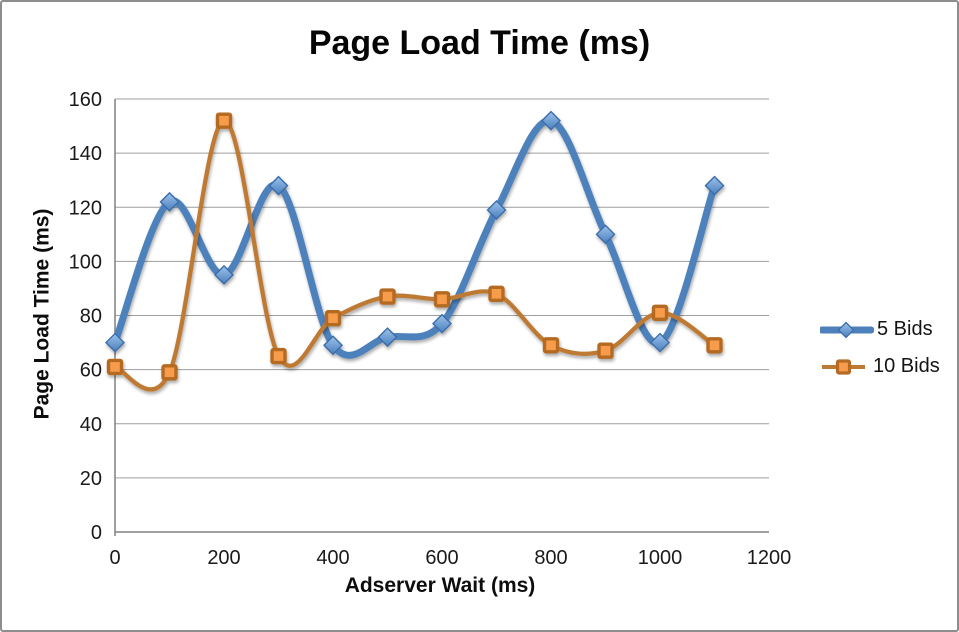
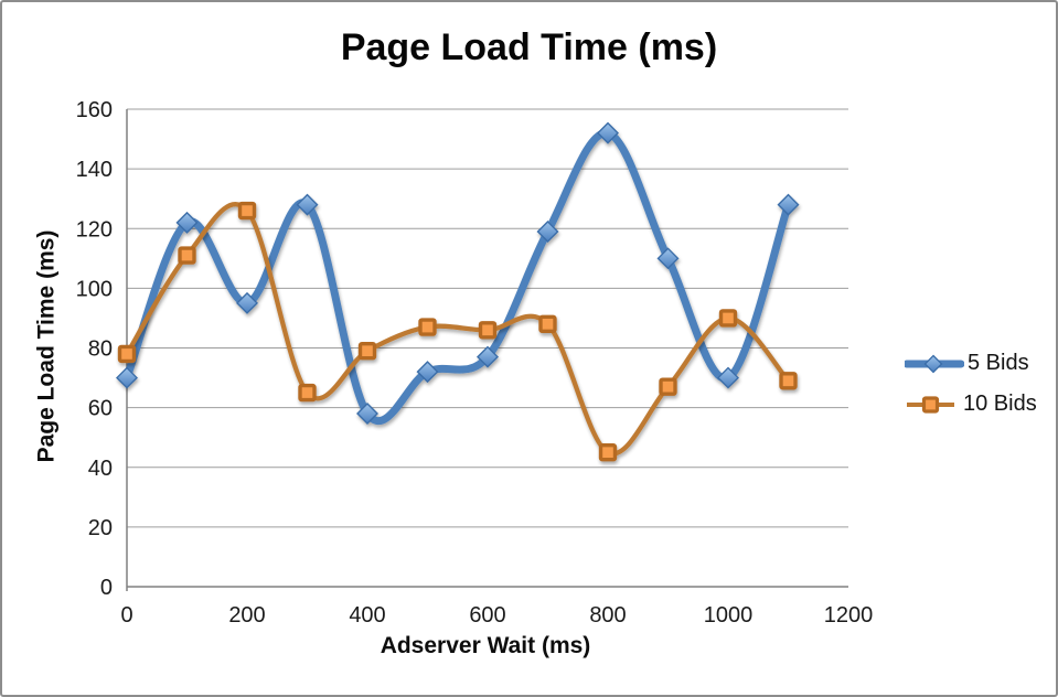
10 Bids/0: 61 -> 78
10 Bids/100: 59 -> 111
10 Bids/200: 152 -> 126
5 Bids/400: 69 -> 58
10 Bids/800: 69 -> 45
10 Bids/1000: 81 -> 90
